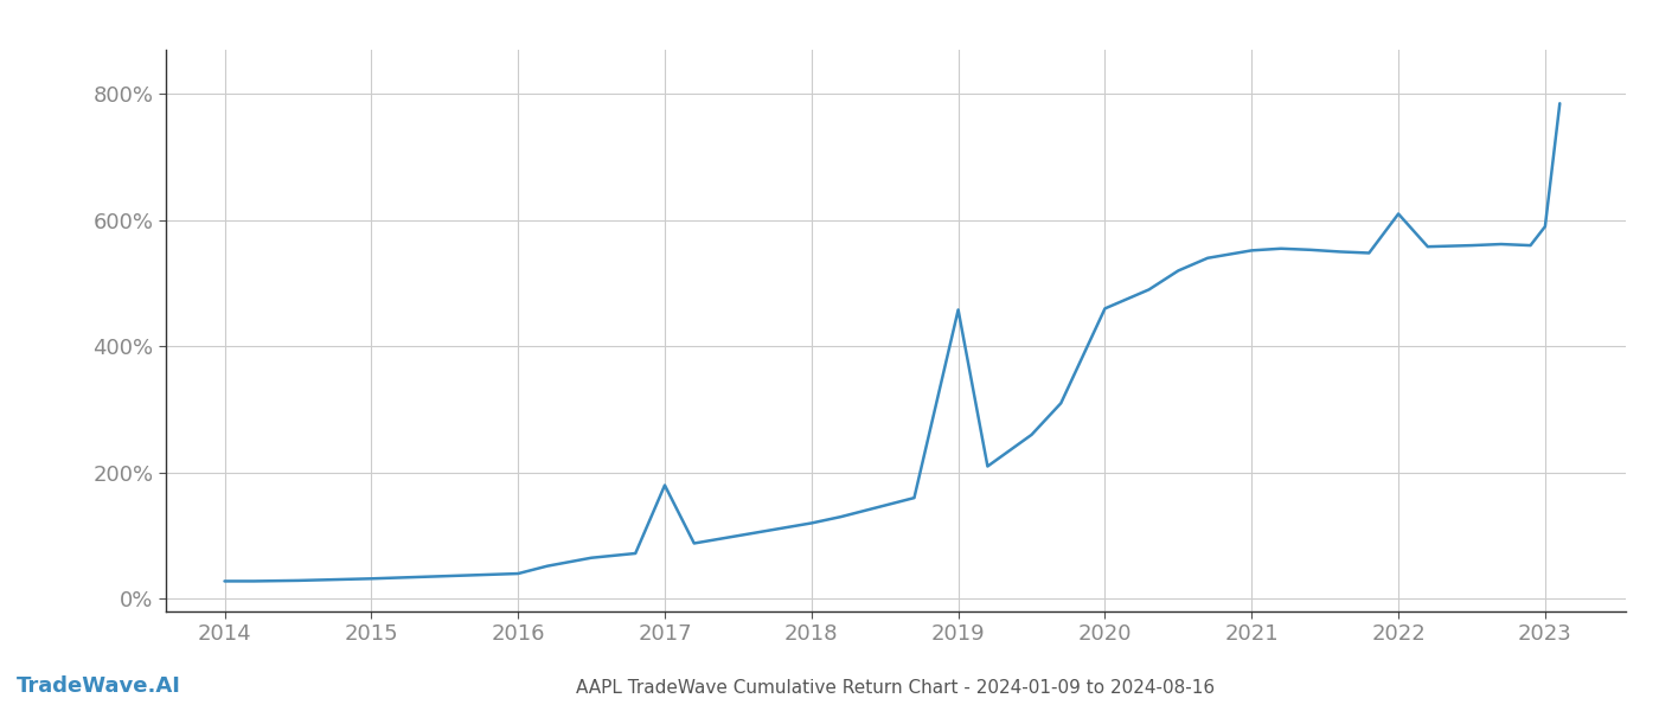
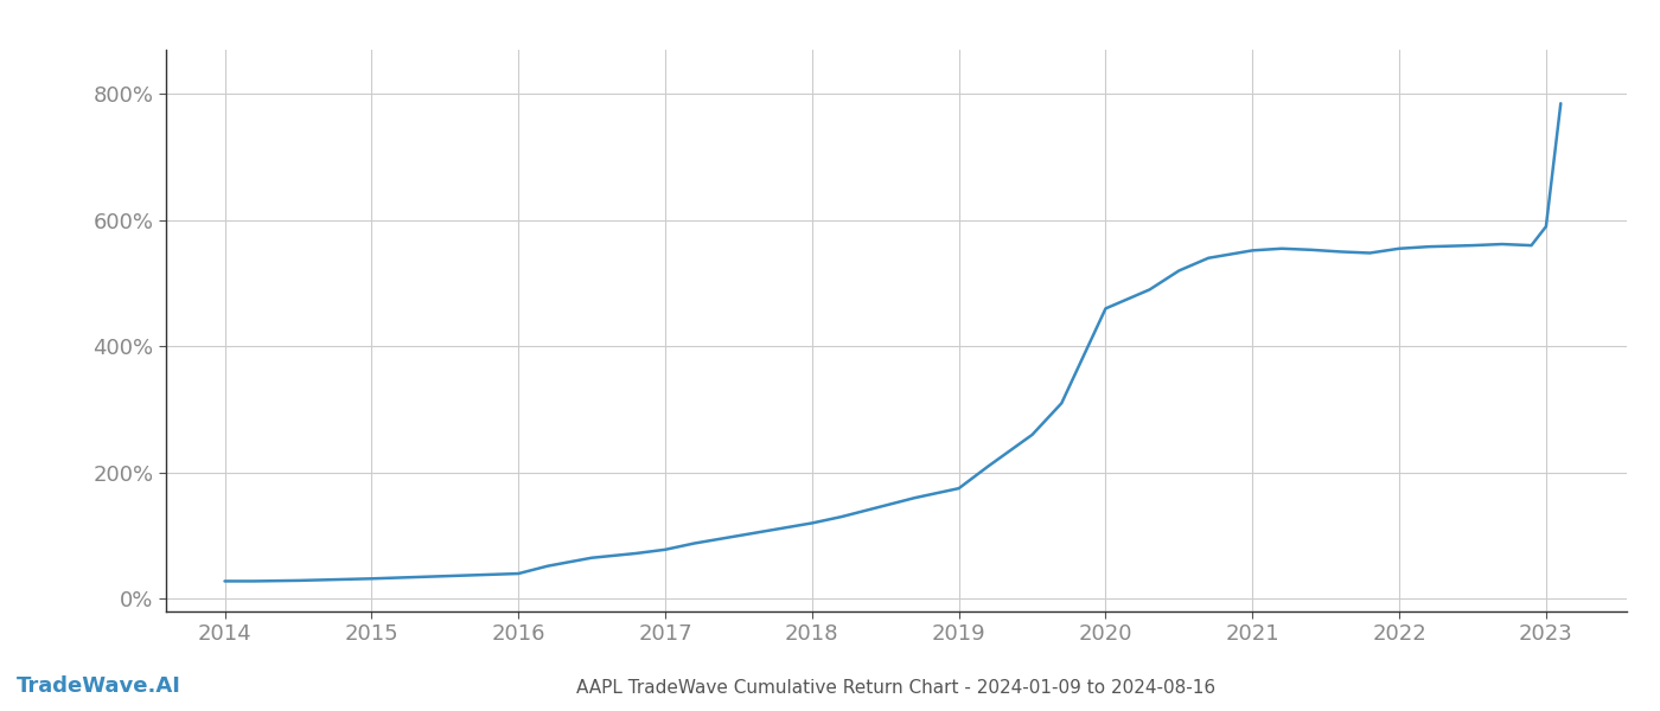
2017: 180% -> 78%
2019: 458% -> 175%
2022: 610% -> 555%
